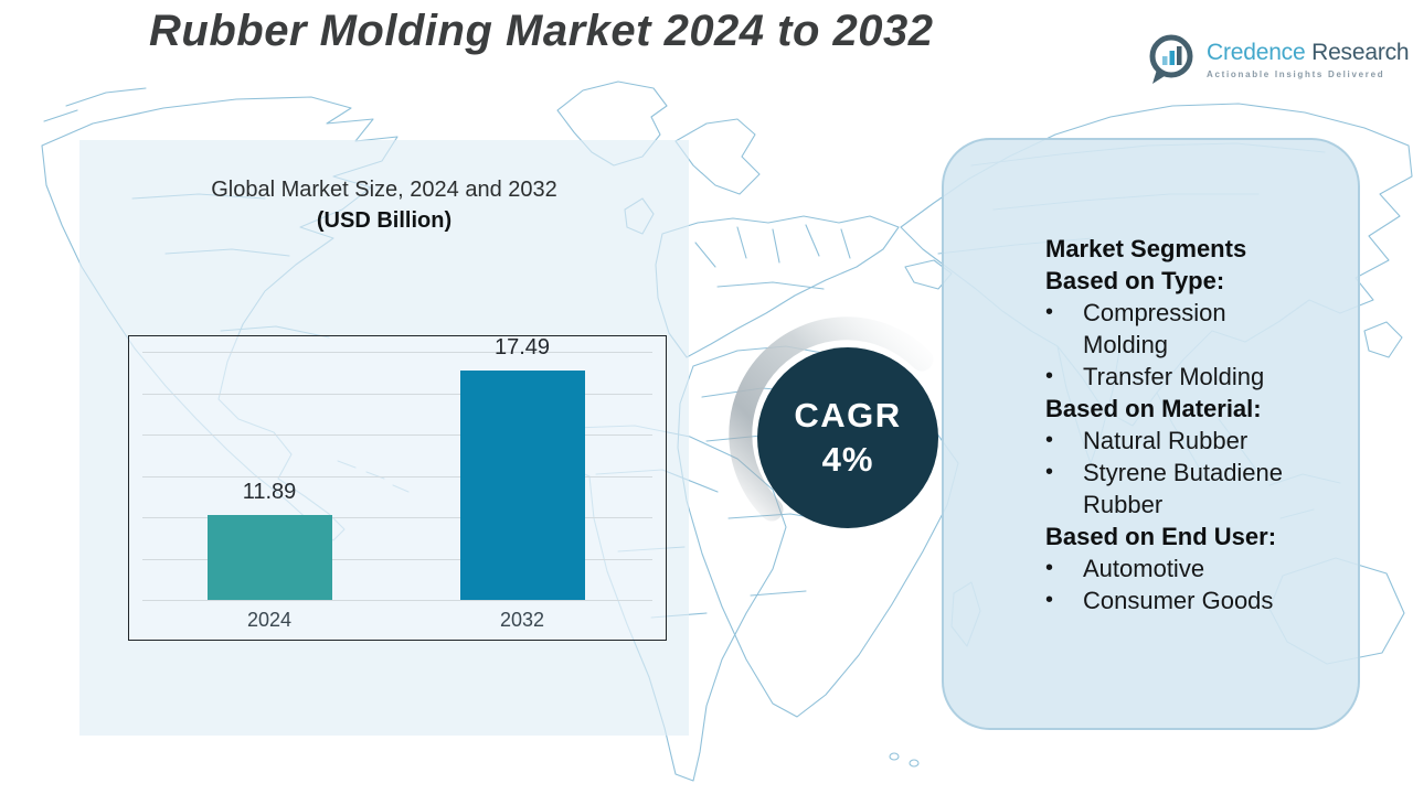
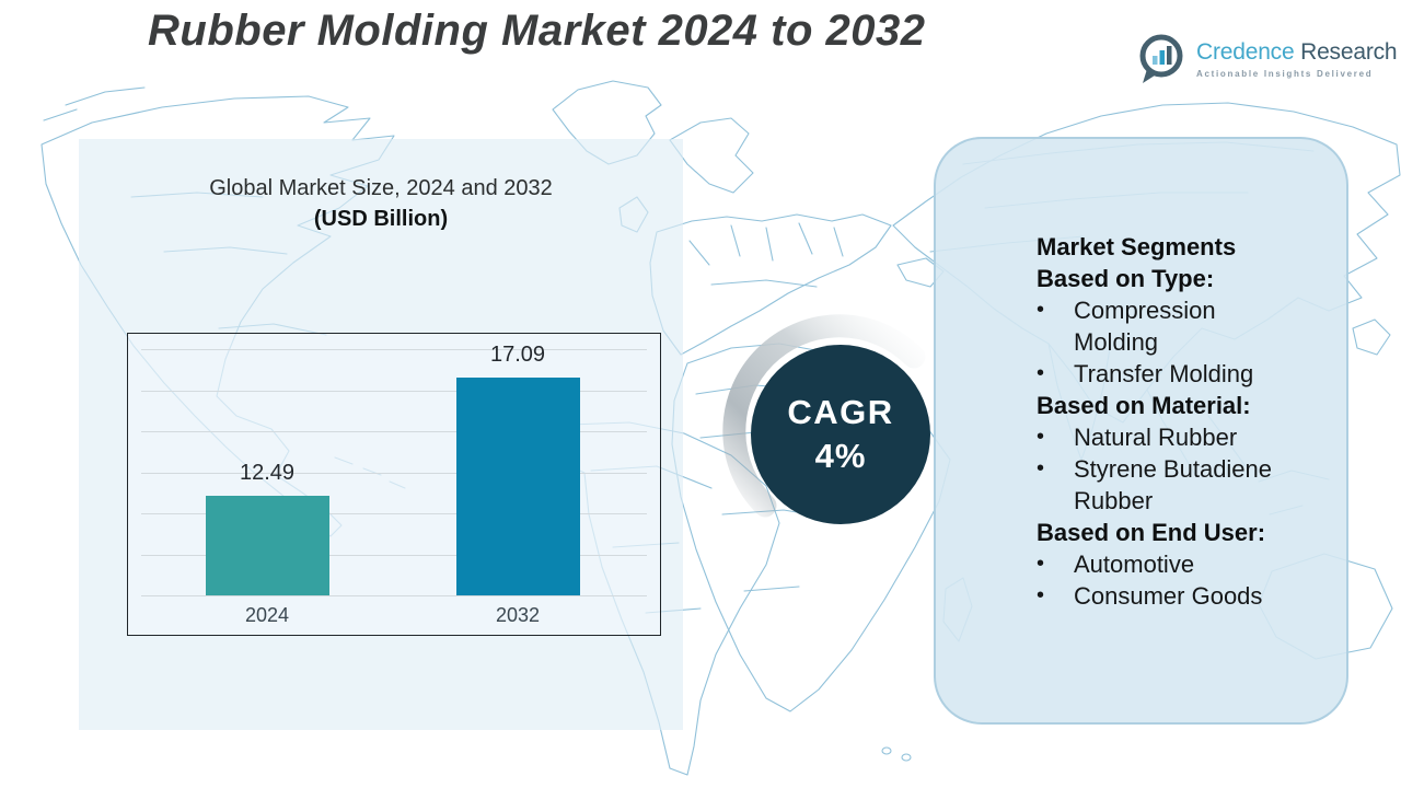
2024: 11.89 -> 12.49
2032: 17.49 -> 17.09
